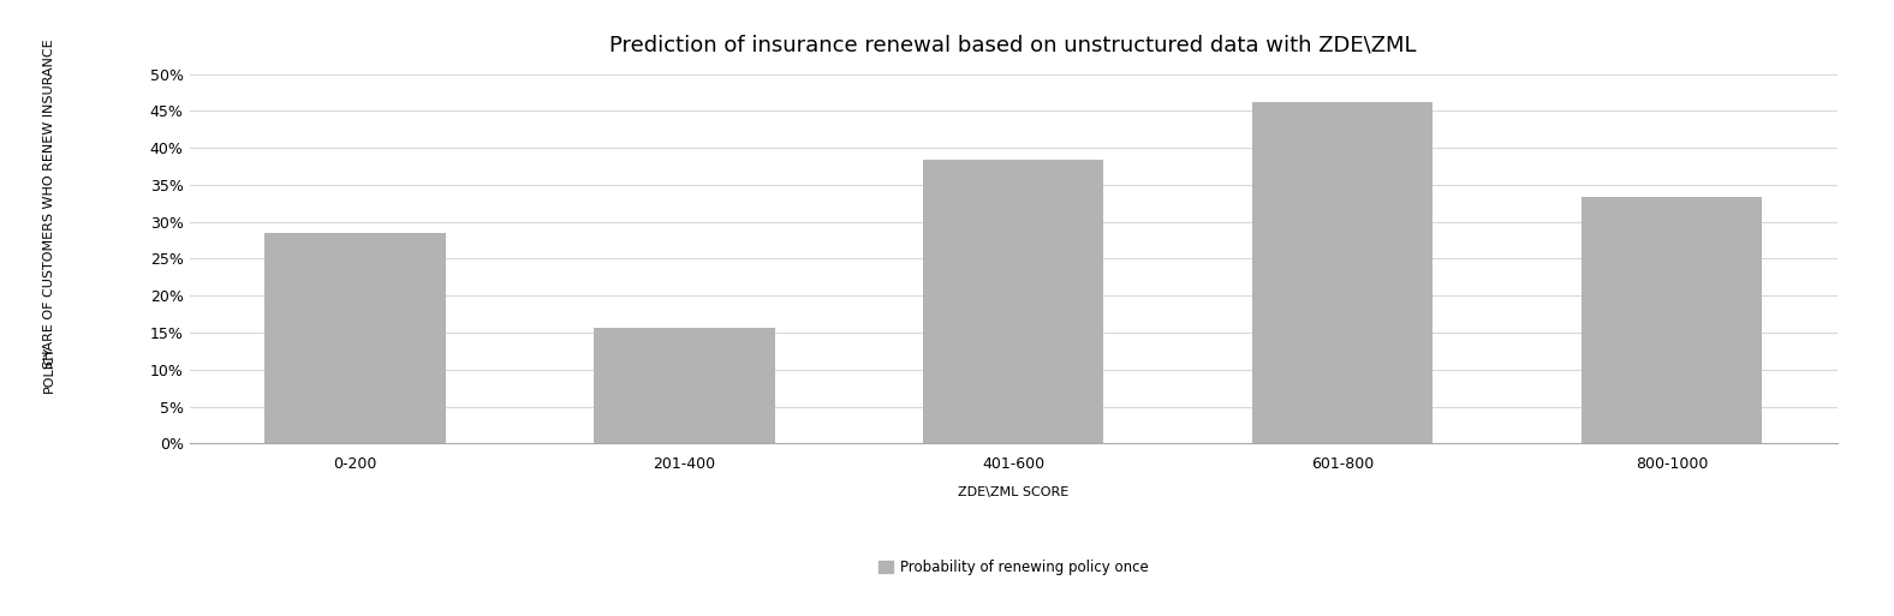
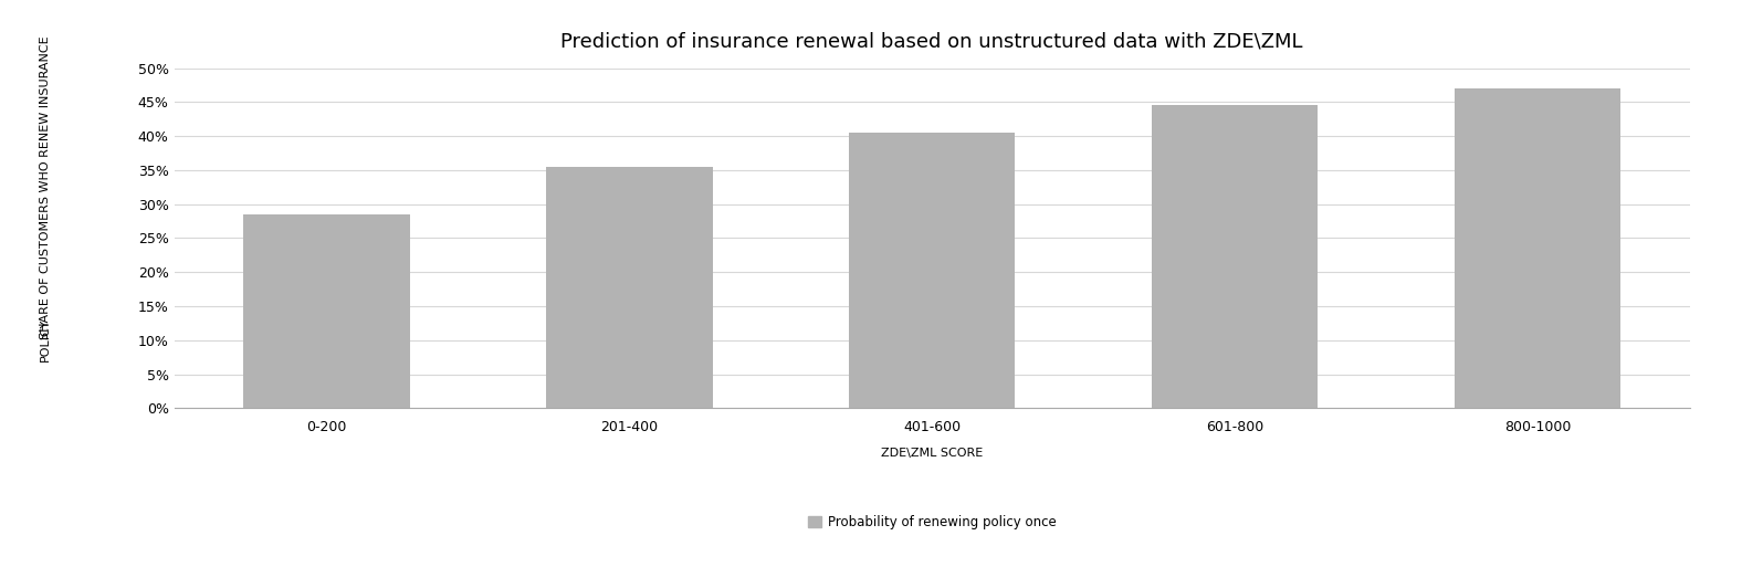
201-400: 15.6% -> 35.5%
401-600: 38.4% -> 40.5%
601-800: 46.2% -> 44.5%
800-1000: 33.4% -> 47.0%
